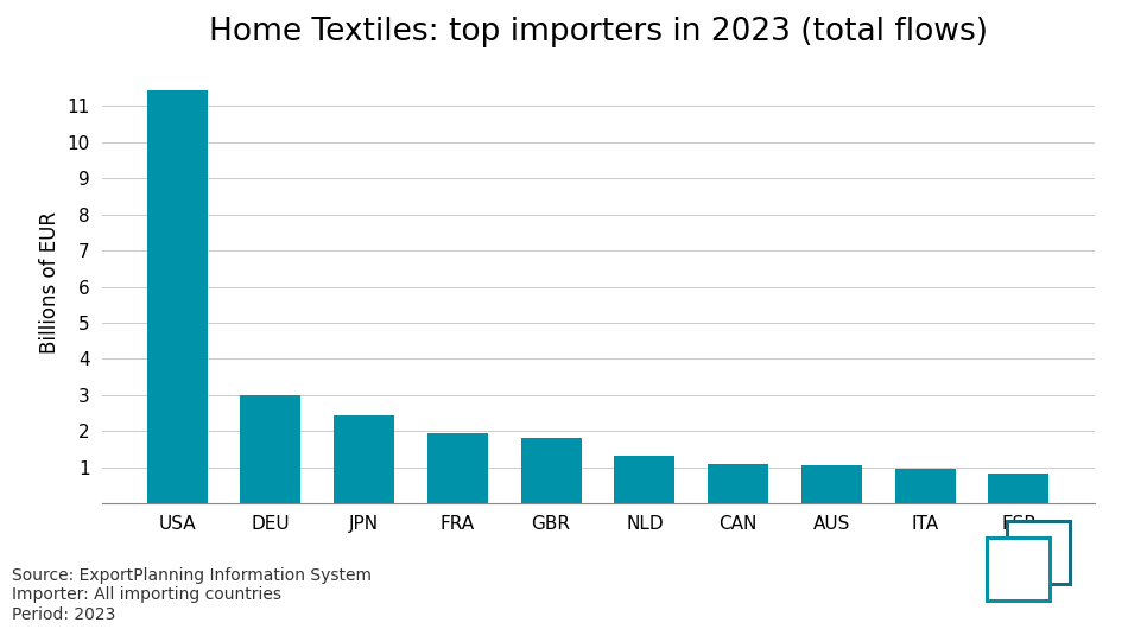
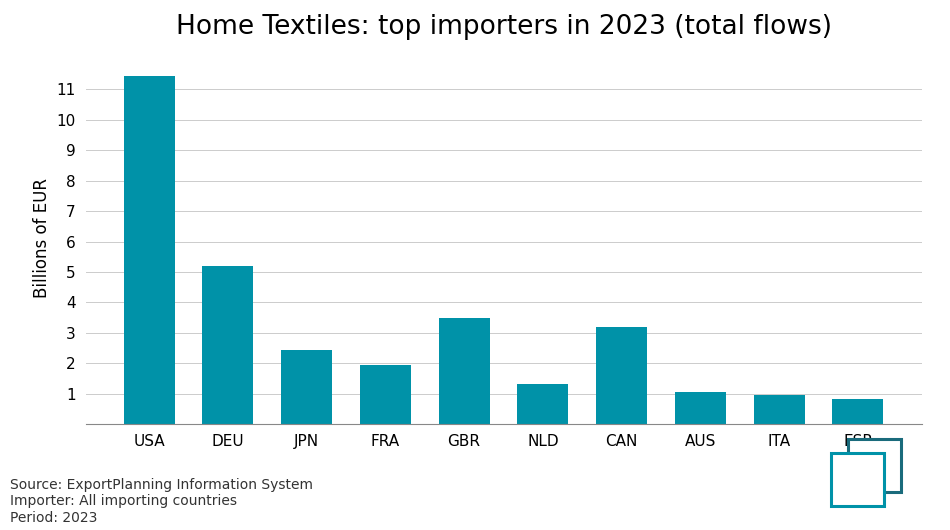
DEU: 3.00 -> 5.20
GBR: 1.82 -> 3.50
CAN: 1.08 -> 3.20
